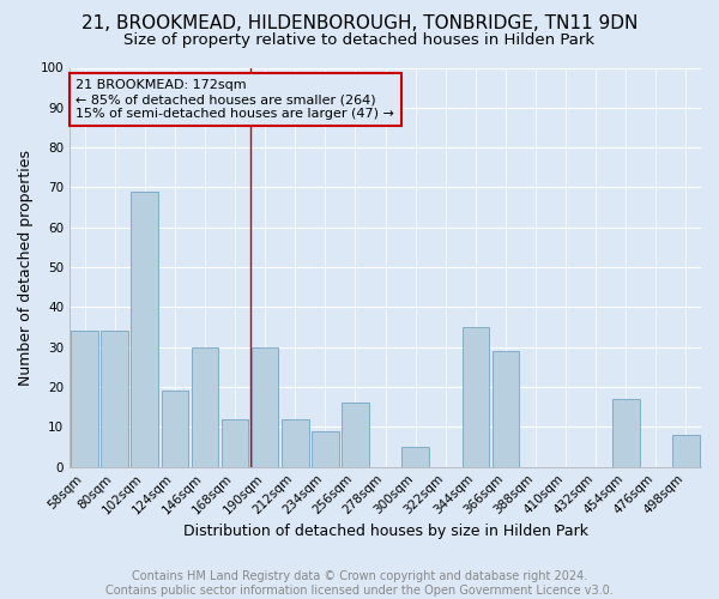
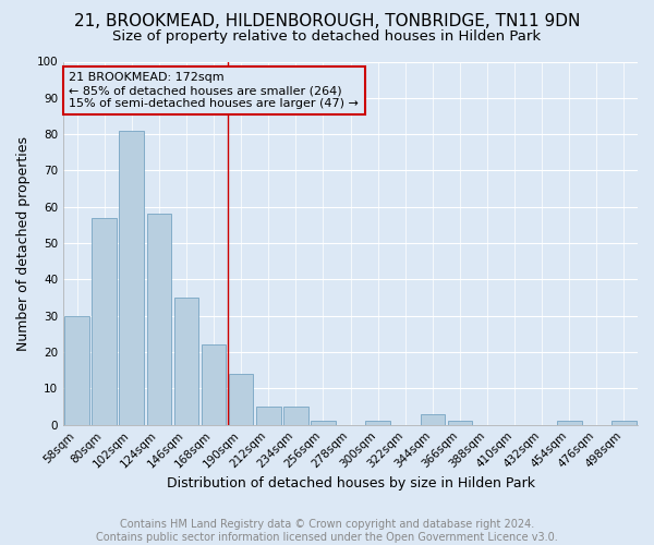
58sqm: 34 -> 30
80sqm: 34 -> 57
102sqm: 69 -> 81
124sqm: 19 -> 58
146sqm: 30 -> 35
168sqm: 12 -> 22
190sqm: 30 -> 14
212sqm: 12 -> 5
234sqm: 9 -> 5
256sqm: 16 -> 1
300sqm: 5 -> 1
344sqm: 35 -> 3
366sqm: 29 -> 1
454sqm: 17 -> 1
498sqm: 8 -> 1
